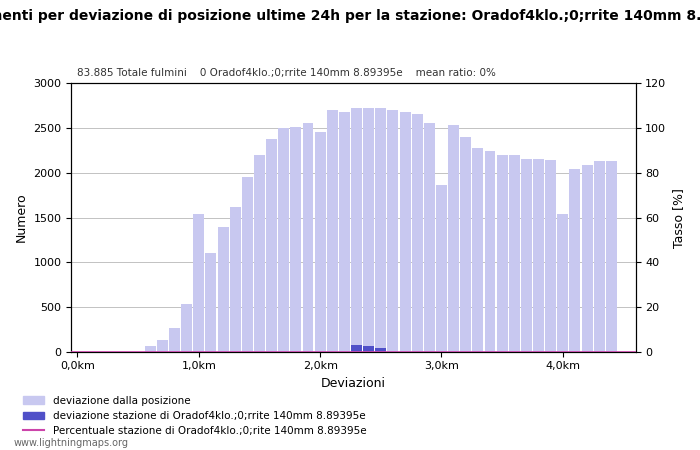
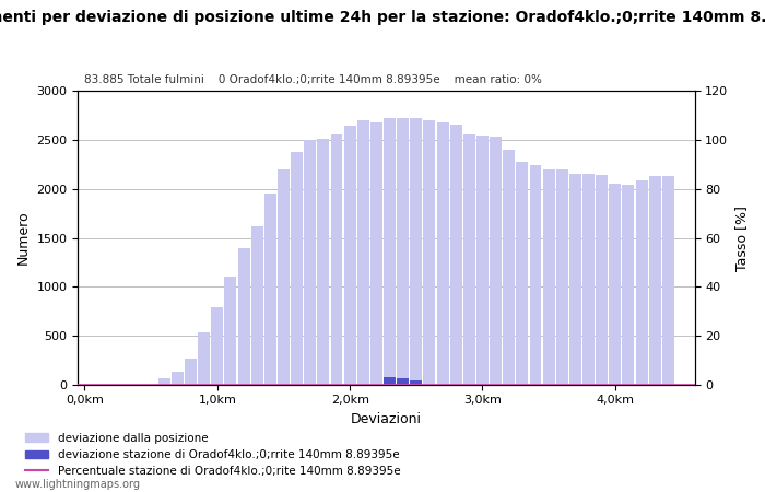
deviazione dalla posizione/1,0km: 1540 -> 790
deviazione dalla posizione/2,0km: 2460 -> 2650
deviazione dalla posizione/3,0km: 1860 -> 2550
deviazione dalla posizione/4,0km: 1540 -> 2050
